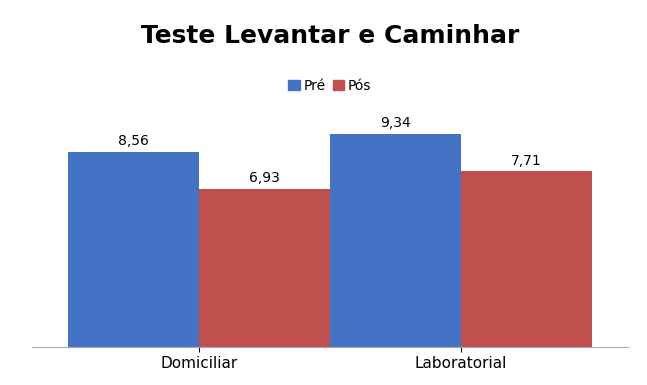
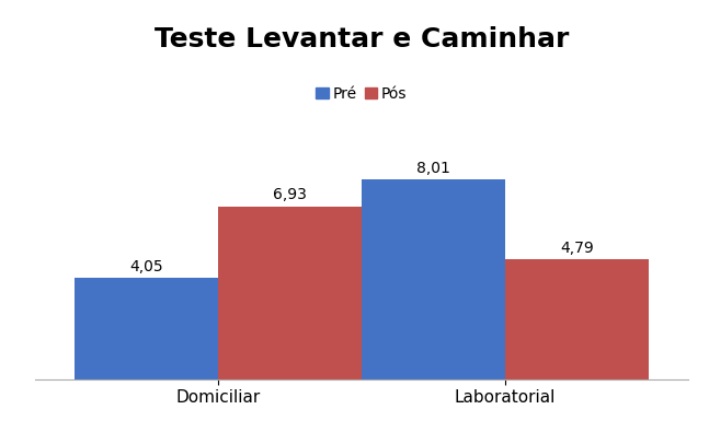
Pré/Domiciliar: 8,56 -> 4,05
Pré/Laboratorial: 9,34 -> 8,01
Pós/Laboratorial: 7,71 -> 4,79
